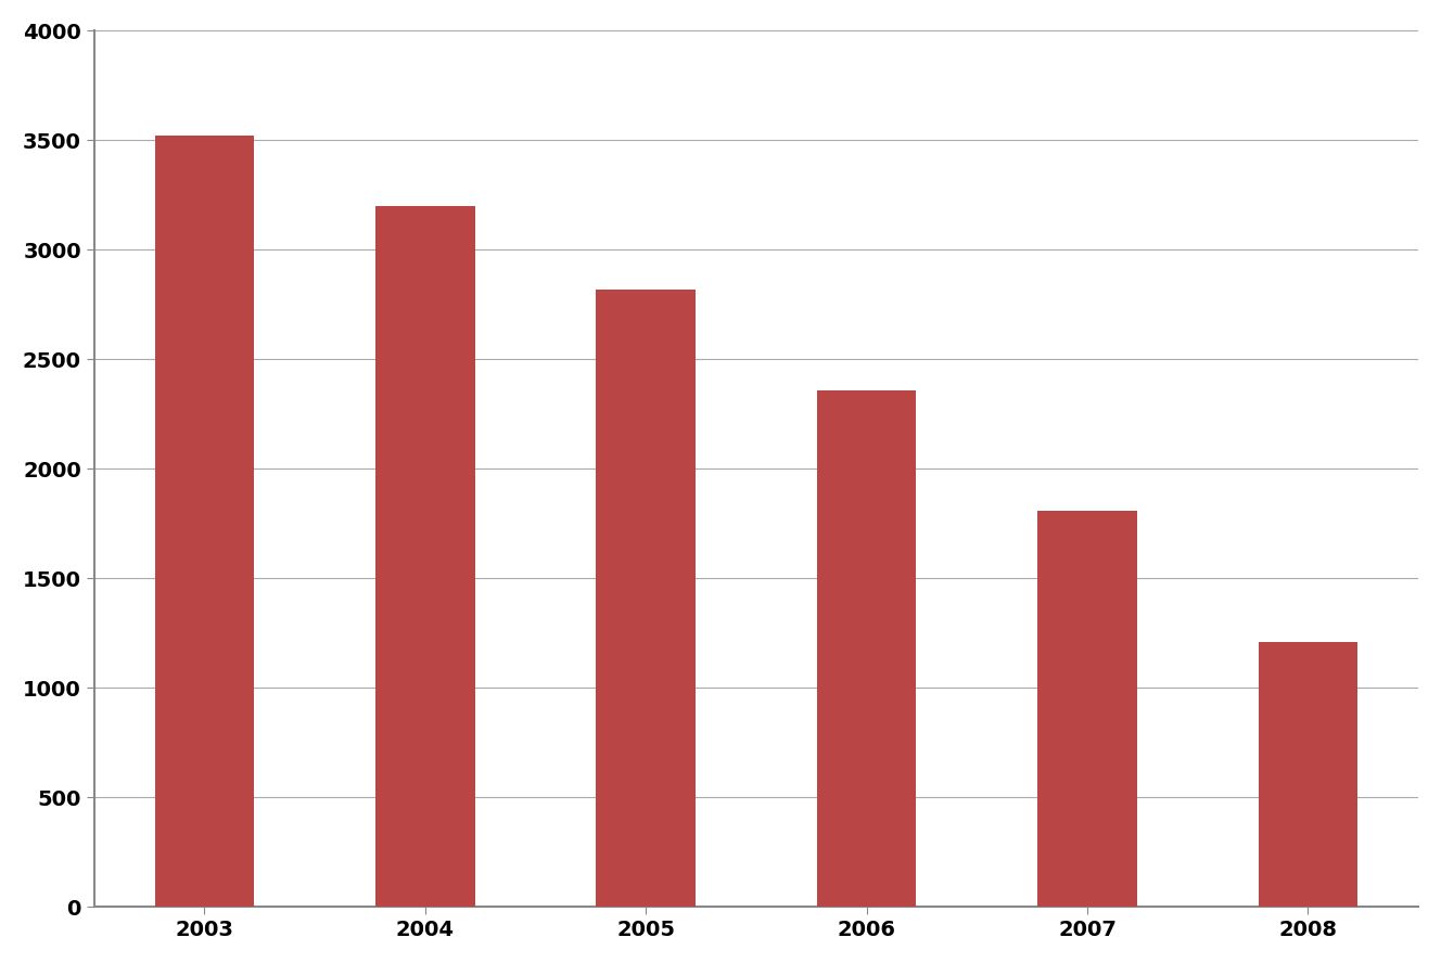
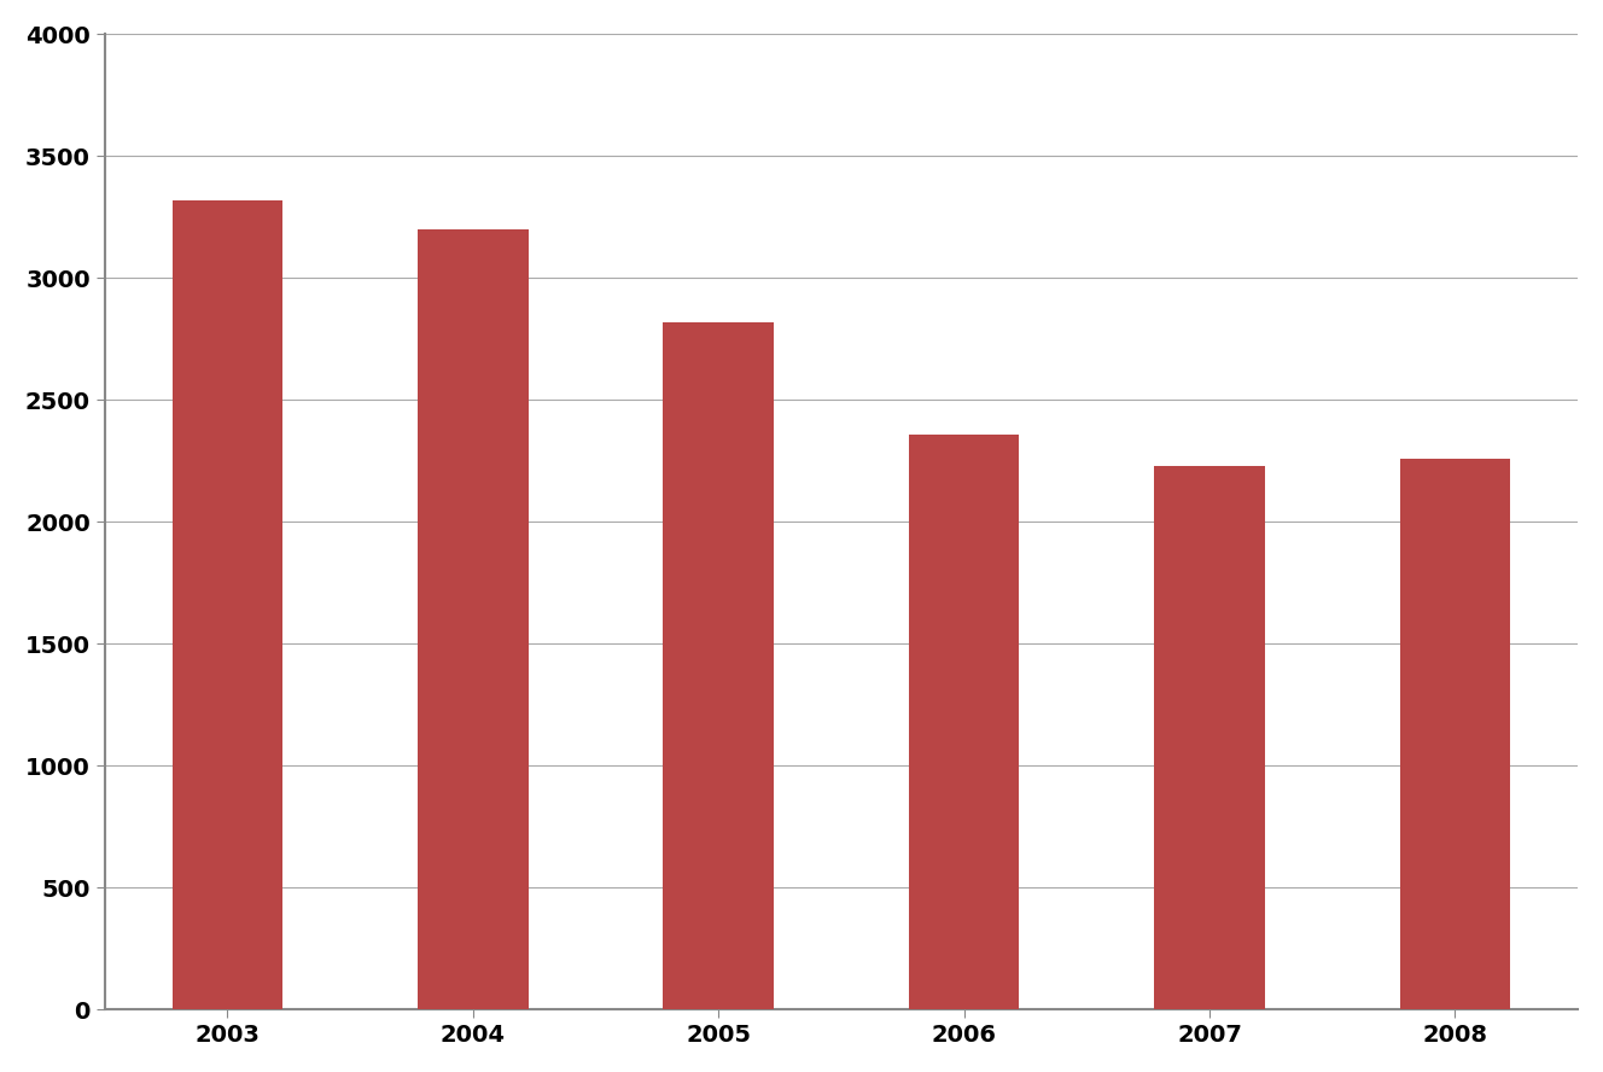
2003: 3520 -> 3320
2007: 1810 -> 2230
2008: 1210 -> 2260
